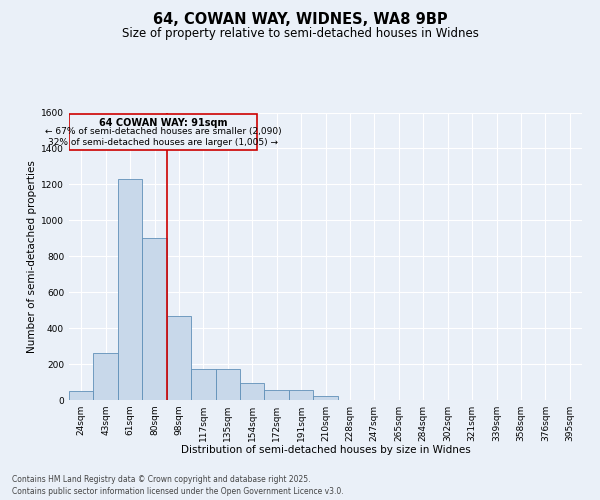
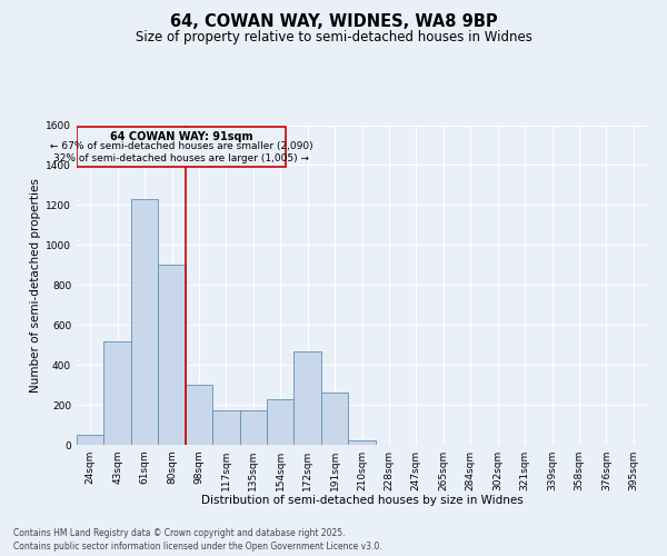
43sqm: 260 -> 520
98sqm: 470 -> 300
154sqm: 100 -> 230
172sqm: 60 -> 470
191sqm: 60 -> 260
